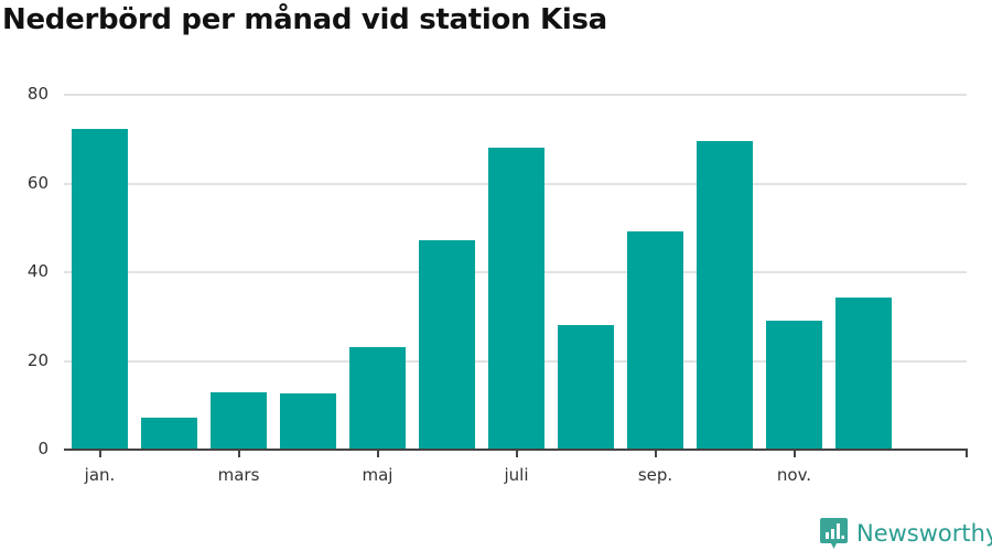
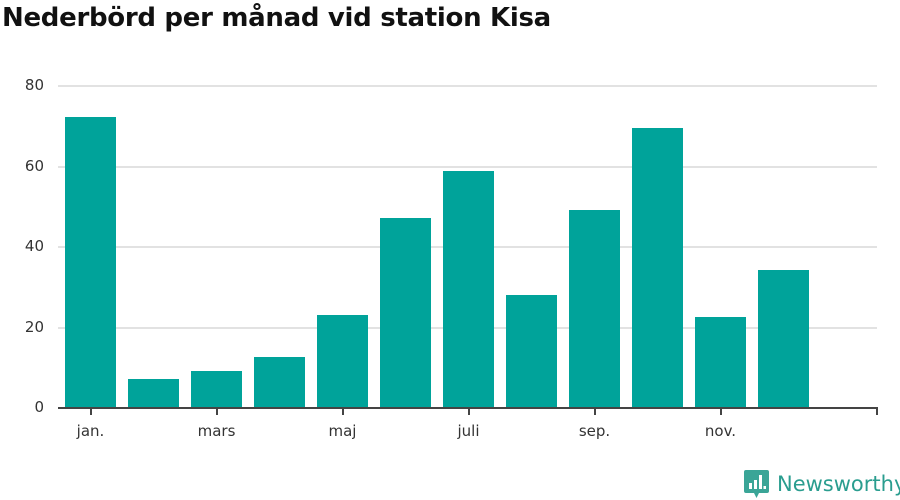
mars: 13 -> 9
juli: 68 -> 59
nov.: 29 -> 23
